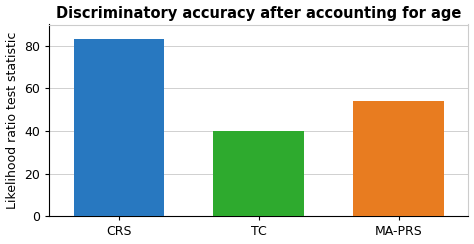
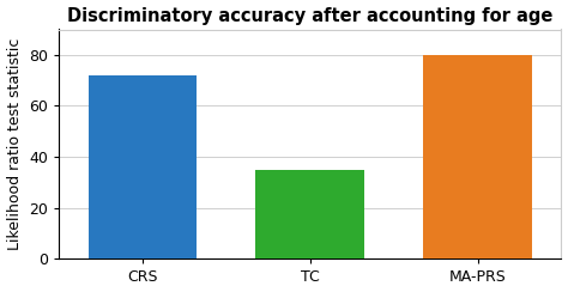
CRS: 83 -> 72
TC: 40 -> 35
MA-PRS: 54 -> 80
